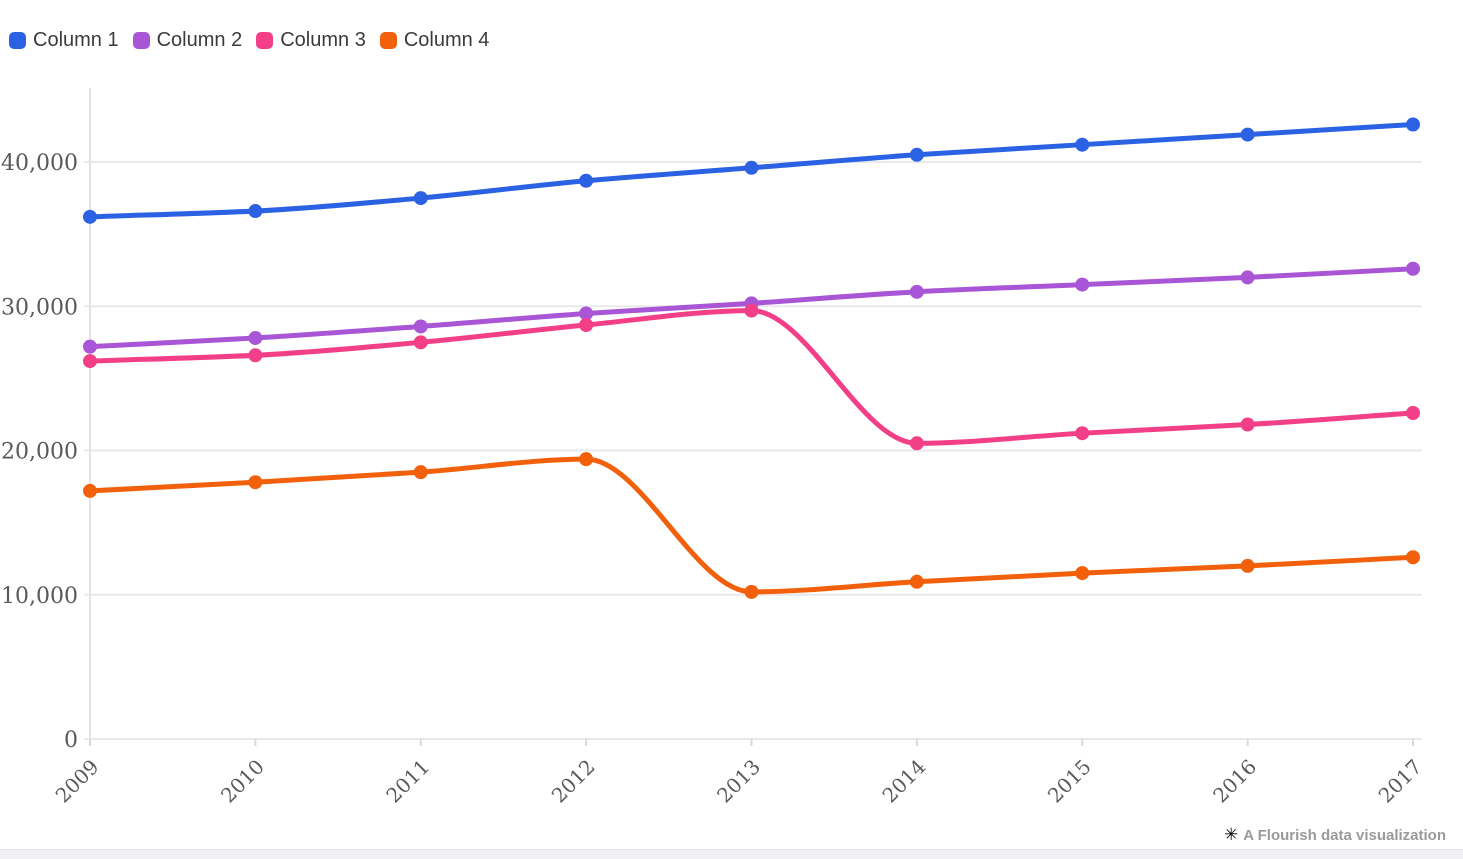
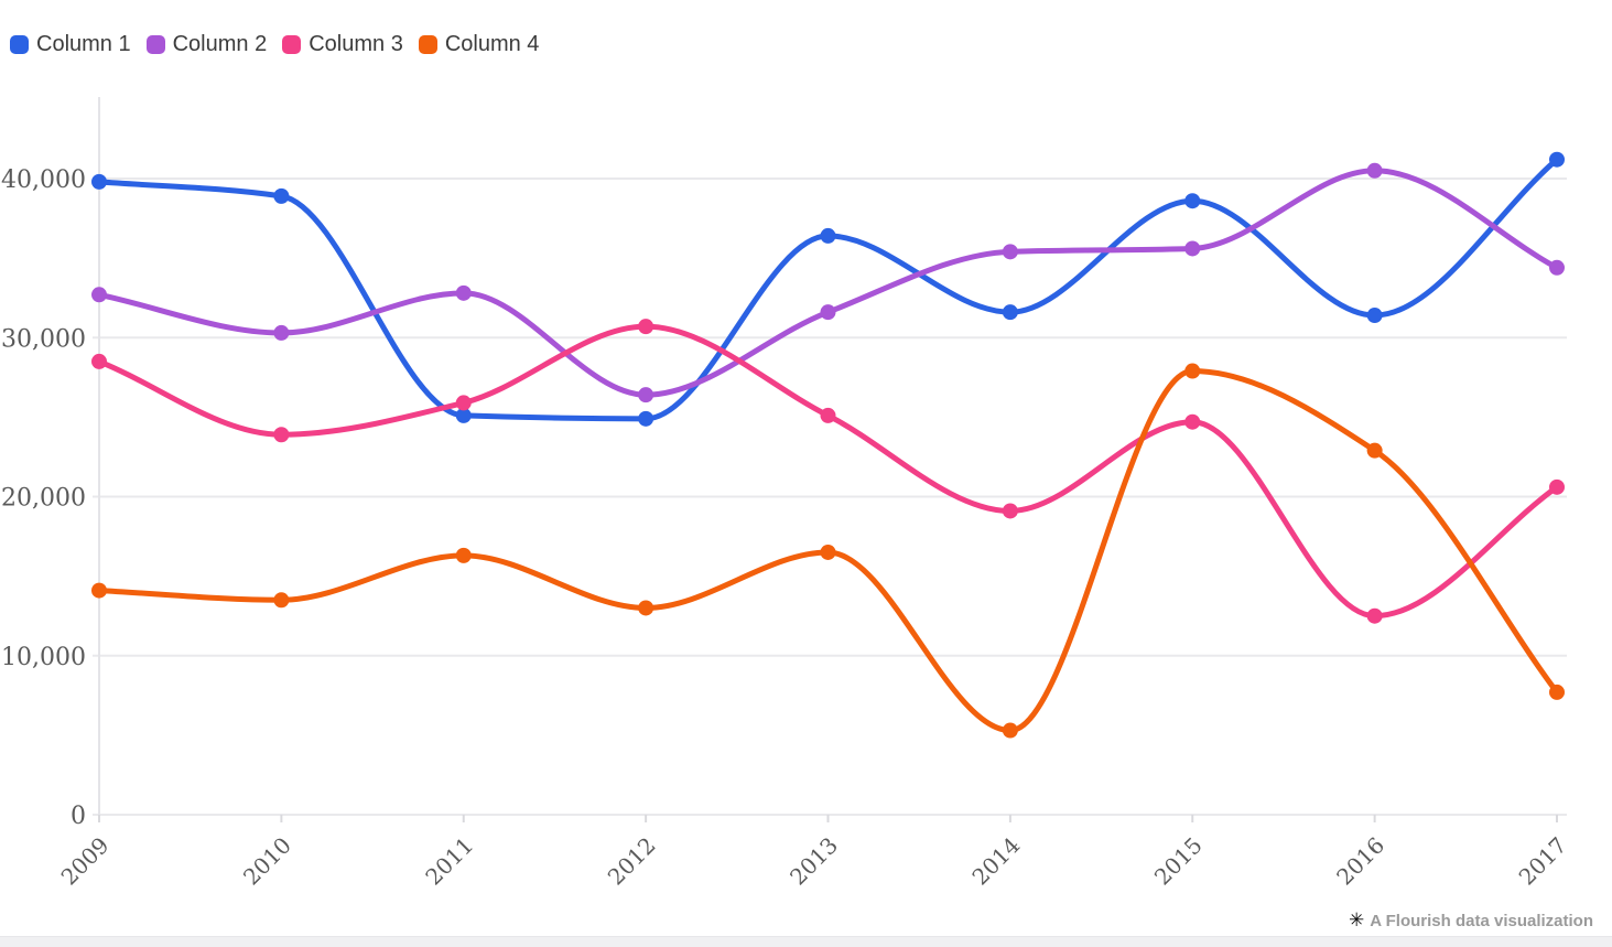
Column 1/2009: 36200 -> 39800
Column 2/2009: 27200 -> 32700
Column 3/2009: 26200 -> 28500
Column 4/2009: 17200 -> 14100
Column 1/2010: 36600 -> 38900
Column 2/2010: 27800 -> 30300
Column 3/2010: 26600 -> 23900
Column 4/2010: 17800 -> 13500
Column 1/2011: 37500 -> 25100
Column 2/2011: 28600 -> 32800
Column 3/2011: 27500 -> 25900
Column 4/2011: 18500 -> 16300
Column 1/2012: 38700 -> 24900
Column 2/2012: 29500 -> 26400
Column 3/2012: 28700 -> 30700
Column 4/2012: 19400 -> 13000
Column 1/2013: 39600 -> 36400
Column 2/2013: 30200 -> 31600
Column 3/2013: 29700 -> 25100
Column 4/2013: 10200 -> 16500
Column 1/2014: 40500 -> 31600
Column 2/2014: 31000 -> 35400
Column 3/2014: 20500 -> 19100
Column 4/2014: 10900 -> 5300
Column 1/2015: 41200 -> 38600
Column 2/2015: 31500 -> 35600
Column 3/2015: 21200 -> 24700
Column 4/2015: 11500 -> 27900
Column 1/2016: 41900 -> 31400
Column 2/2016: 32000 -> 40500
Column 3/2016: 21800 -> 12500
Column 4/2016: 12000 -> 22900
Column 1/2017: 42600 -> 41200
Column 2/2017: 32600 -> 34400
Column 3/2017: 22600 -> 20600
Column 4/2017: 12600 -> 7700
